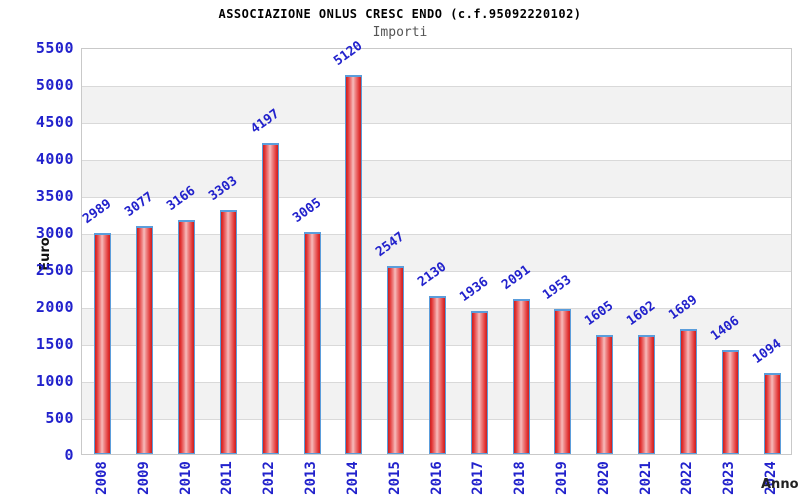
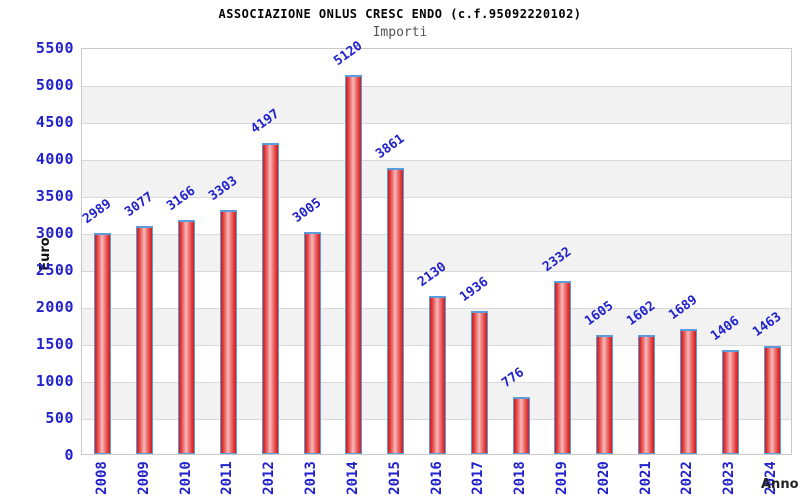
2015: 2547 -> 3861
2018: 2091 -> 776
2019: 1953 -> 2332
2024: 1094 -> 1463
